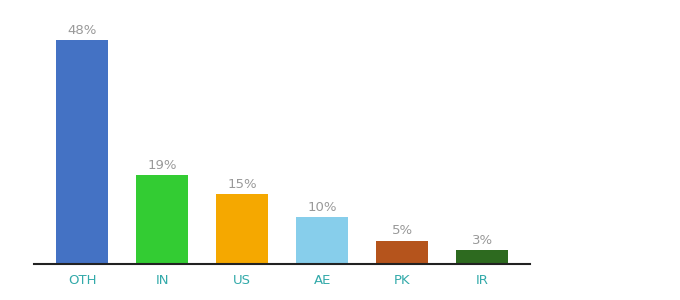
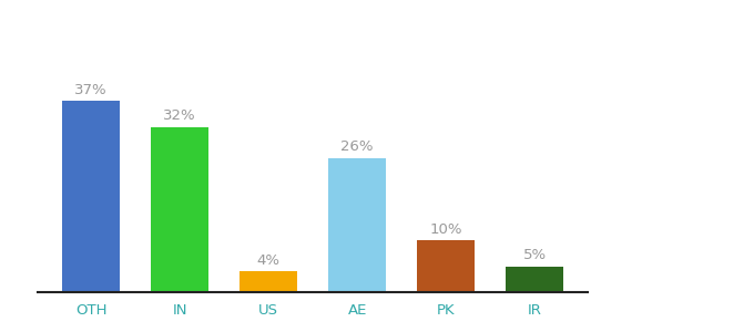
OTH: 48% -> 37%
IN: 19% -> 32%
US: 15% -> 4%
AE: 10% -> 26%
PK: 5% -> 10%
IR: 3% -> 5%
